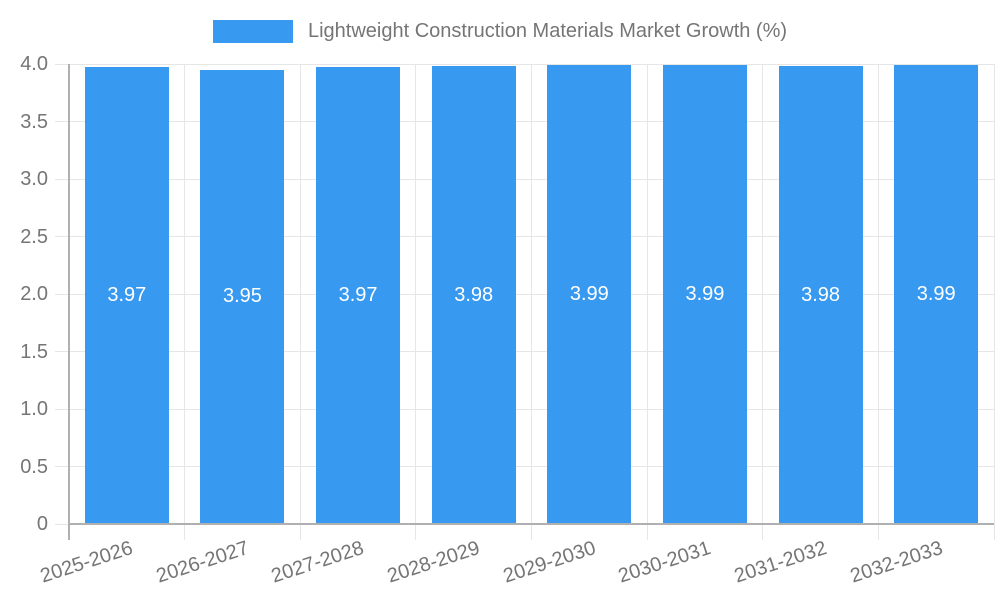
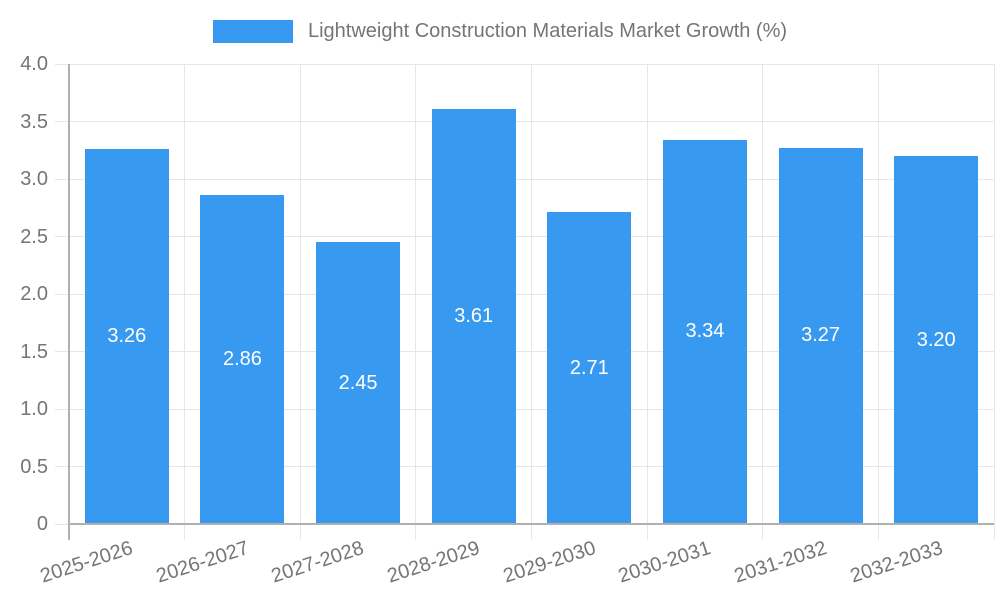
2025-2026: 3.97 -> 3.26
2026-2027: 3.95 -> 2.86
2027-2028: 3.97 -> 2.45
2028-2029: 3.98 -> 3.61
2029-2030: 3.99 -> 2.71
2030-2031: 3.99 -> 3.34
2031-2032: 3.98 -> 3.27
2032-2033: 3.99 -> 3.20
